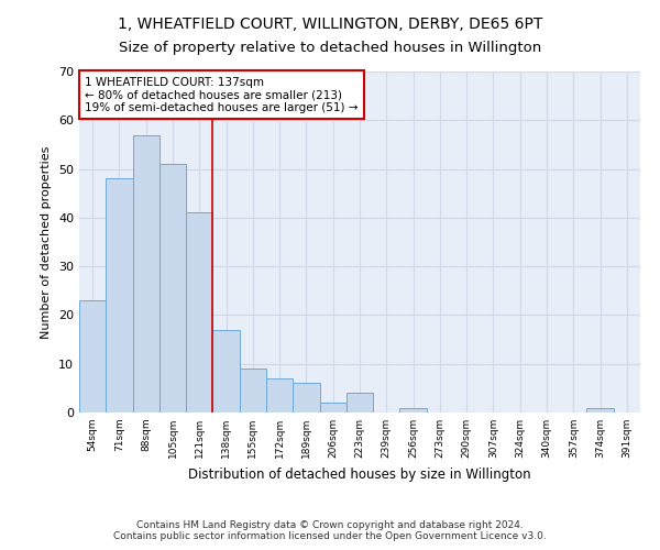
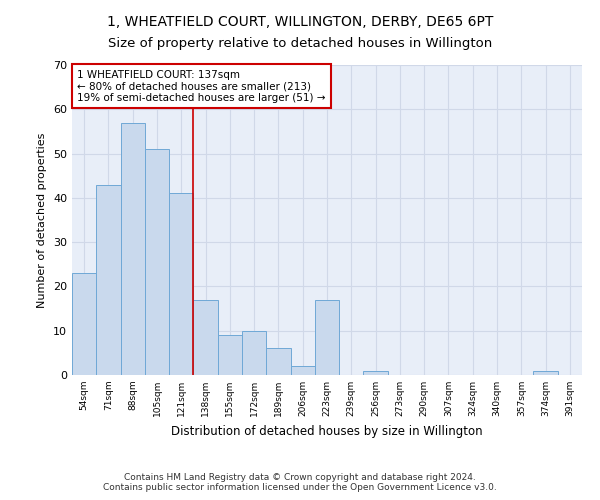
71sqm: 48 -> 43
172sqm: 7 -> 10
223sqm: 4 -> 17
